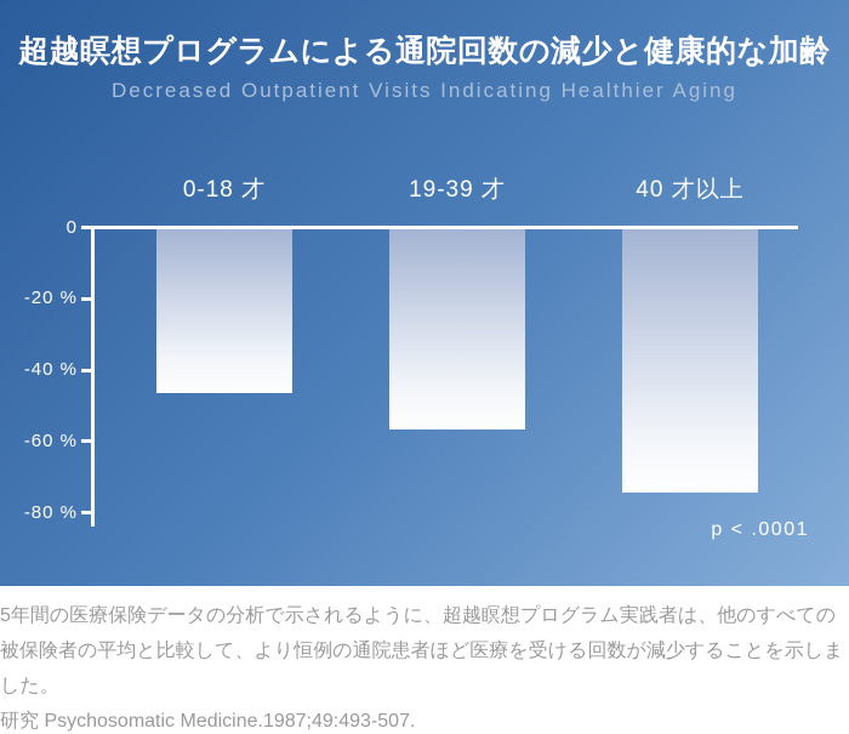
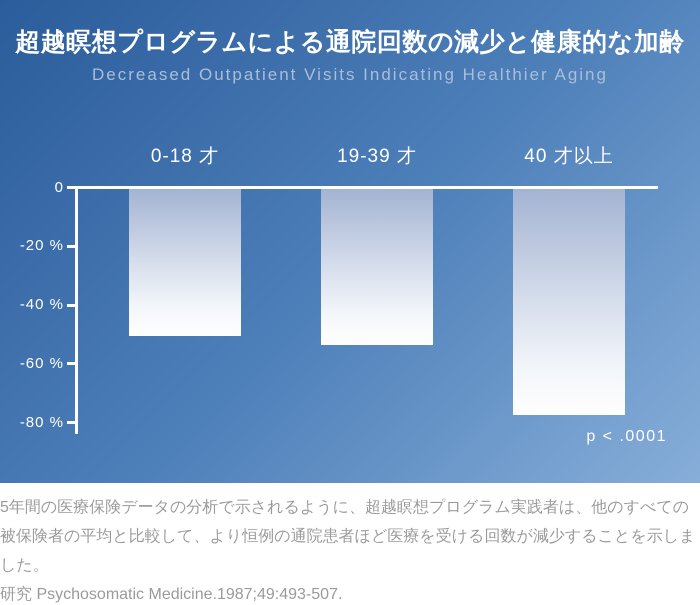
0-18 才: -46 -> -50
19-39 才: -56 -> -53
40 才以上: -74 -> -77
